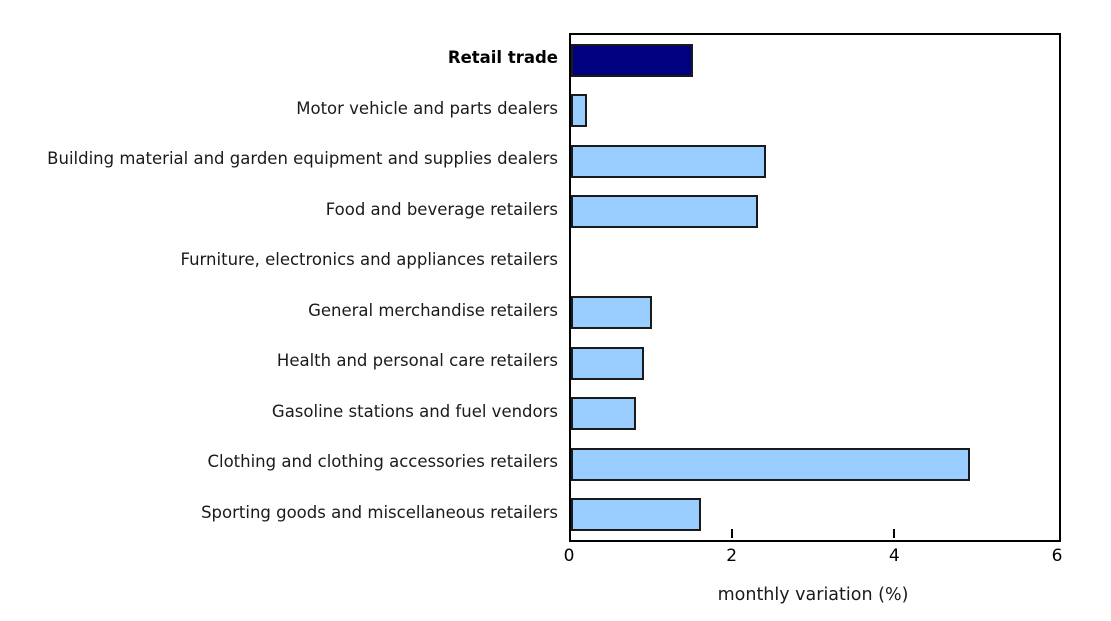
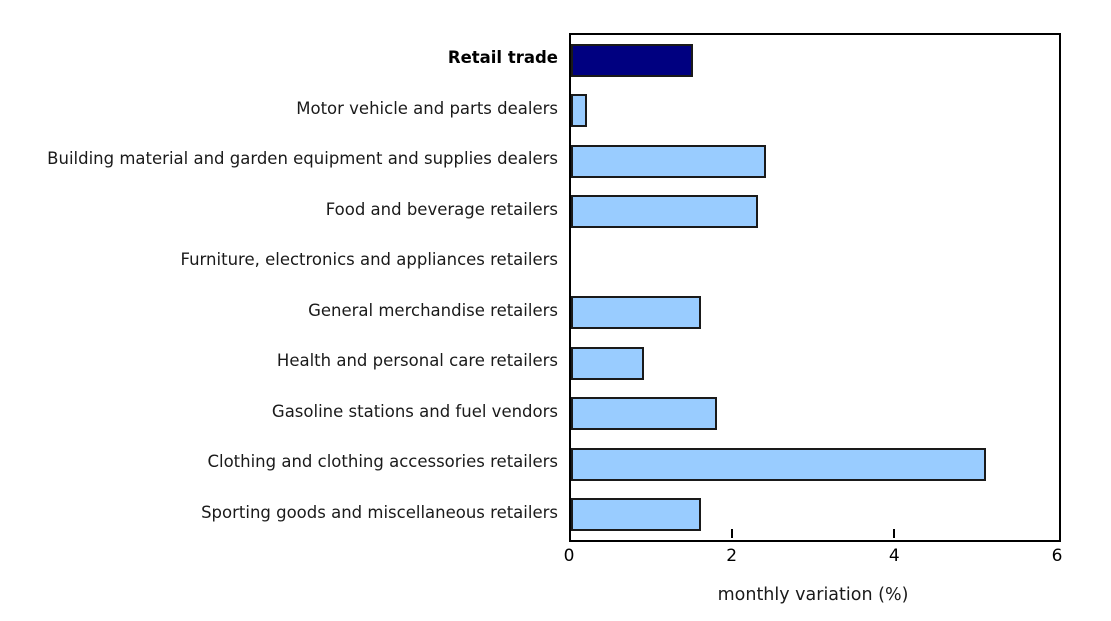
General merchandise retailers: 1.0 -> 1.6
Gasoline stations and fuel vendors: 0.8 -> 1.8
Clothing and clothing accessories retailers: 4.9 -> 5.1
